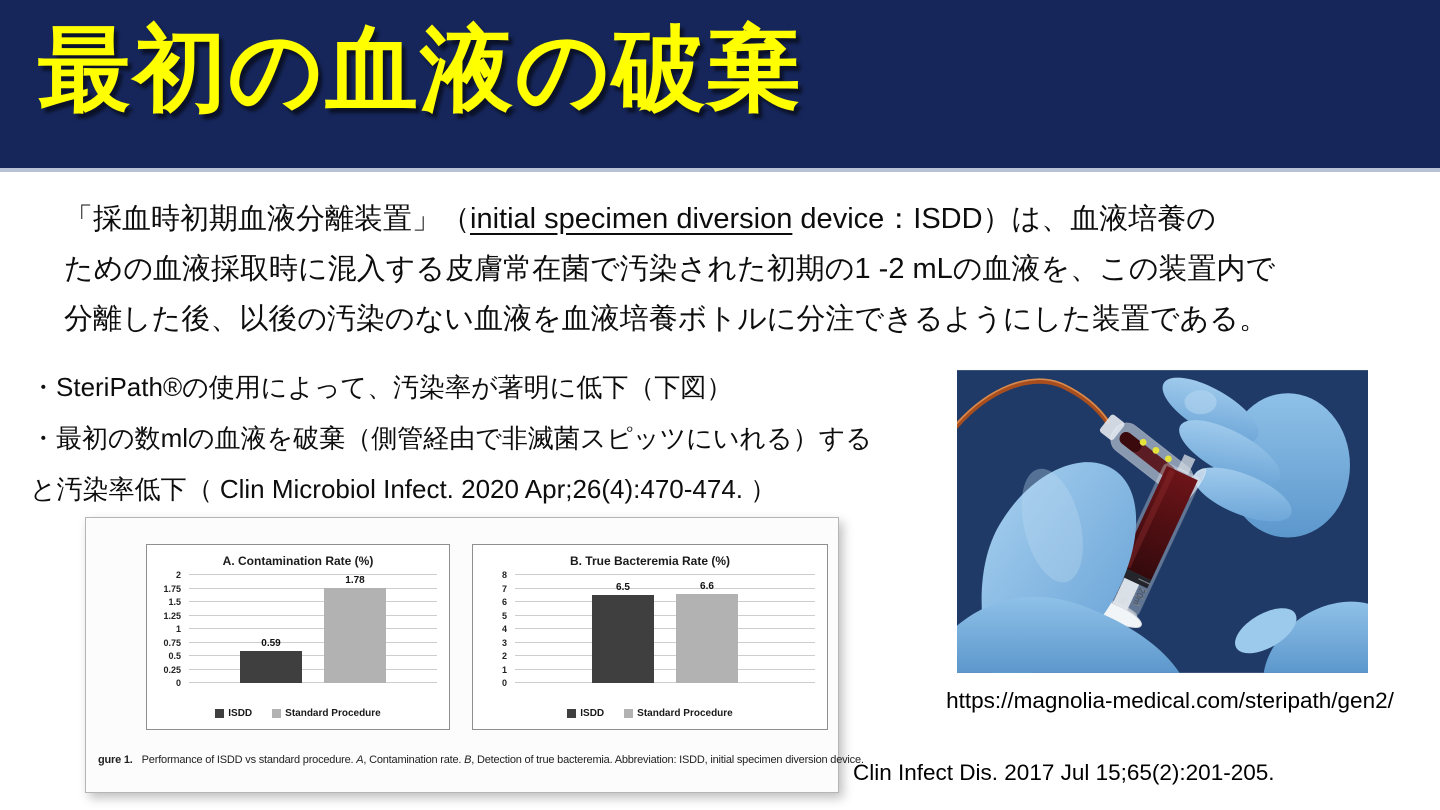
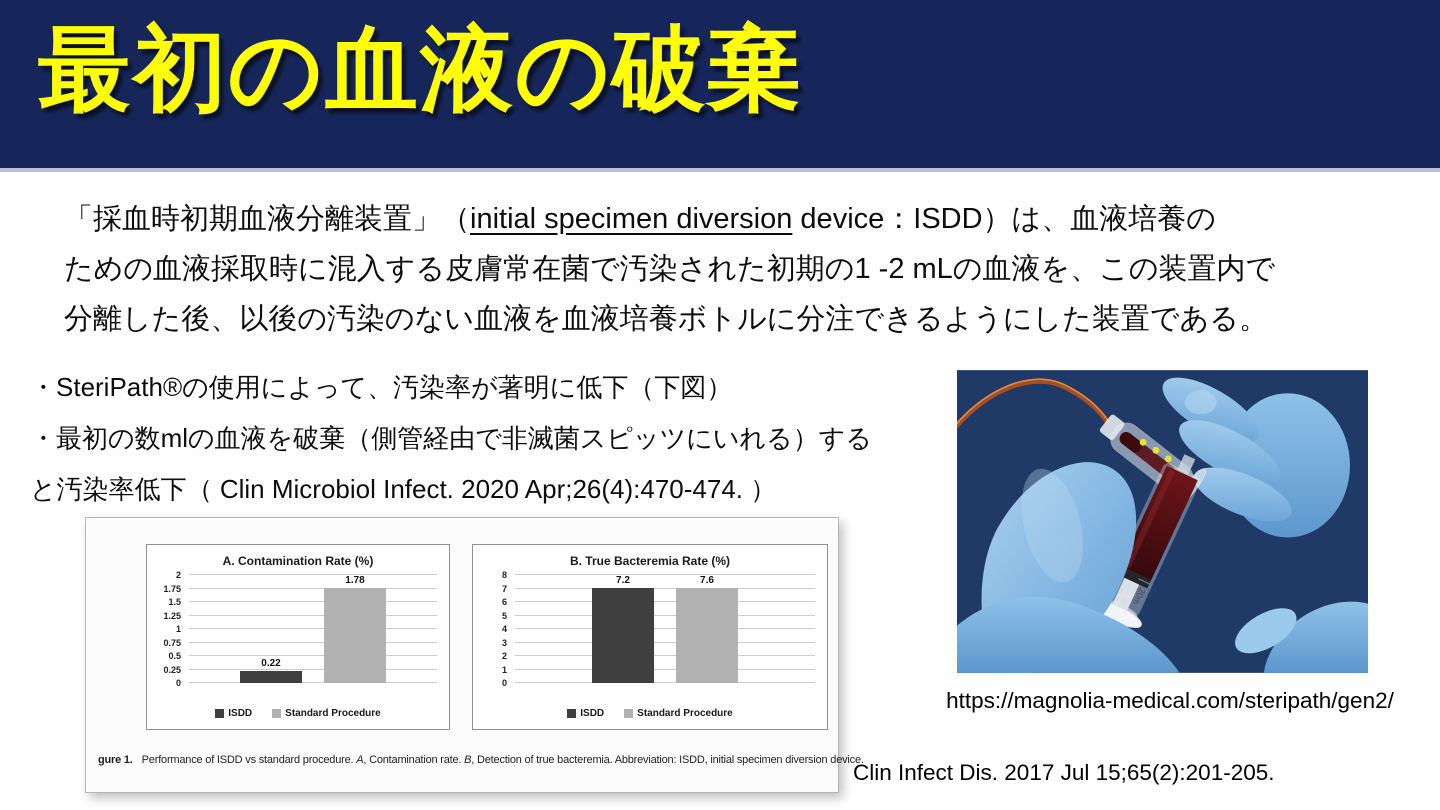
A. Contamination Rate (%)/ISDD: 0.59 -> 0.22
B. True Bacteremia Rate (%)/ISDD: 6.5 -> 7.2
B. True Bacteremia Rate (%)/Standard Procedure: 6.6 -> 7.6
